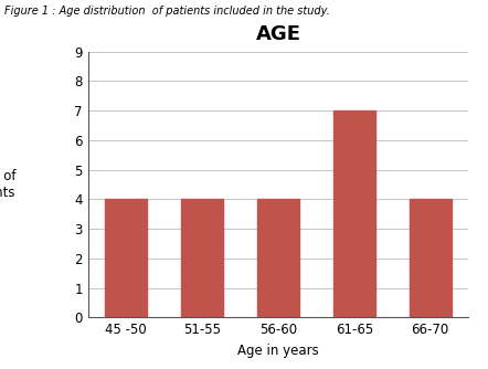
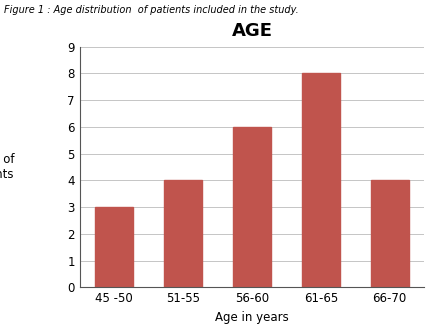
45 -50: 4 -> 3
56-60: 4 -> 6
61-65: 7 -> 8
